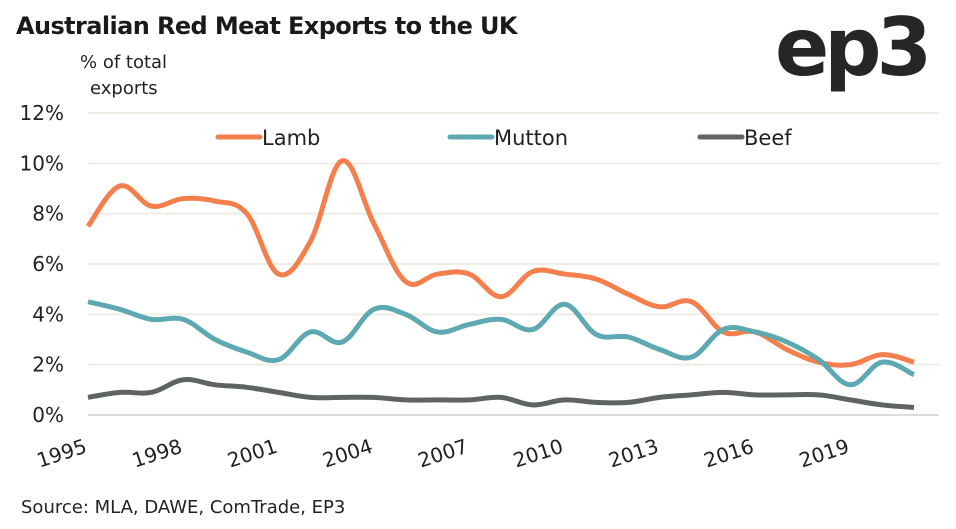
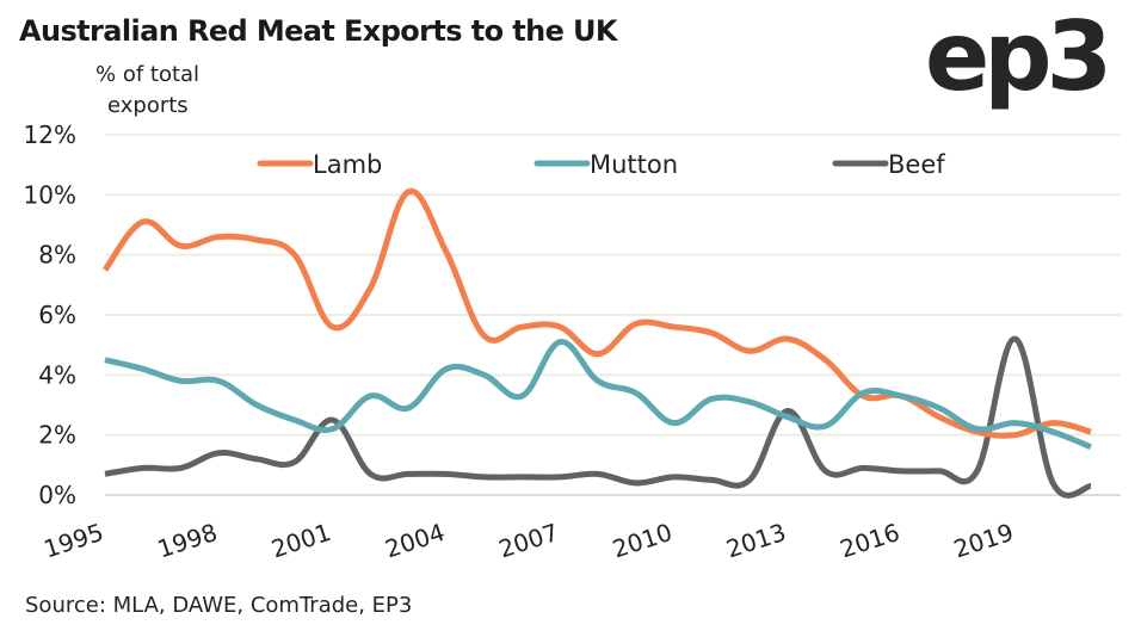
Beef/2001: 0.9% -> 2.5%
Lamb/2004: 7.6% -> 8.1%
Mutton/2007: 3.6% -> 5.1%
Mutton/2010: 4.4% -> 2.4%
Lamb/2013: 4.3% -> 5.2%
Beef/2013: 0.7% -> 2.8%
Mutton/2019: 1.2% -> 2.4%
Beef/2019: 0.6% -> 5.2%
